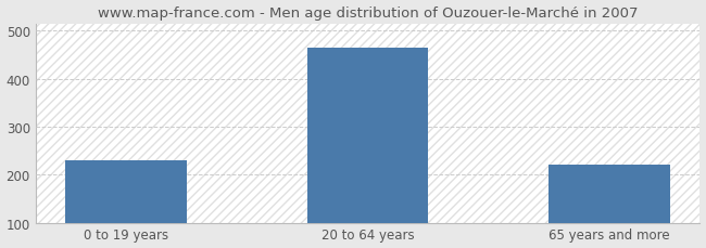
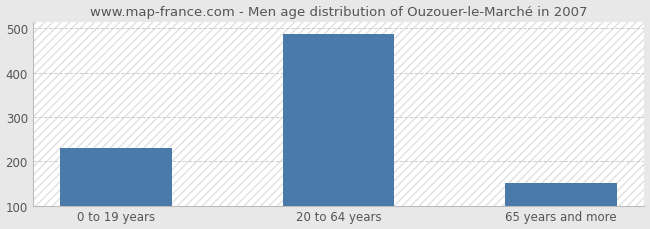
20 to 64 years: 465 -> 487
65 years and more: 220 -> 151
